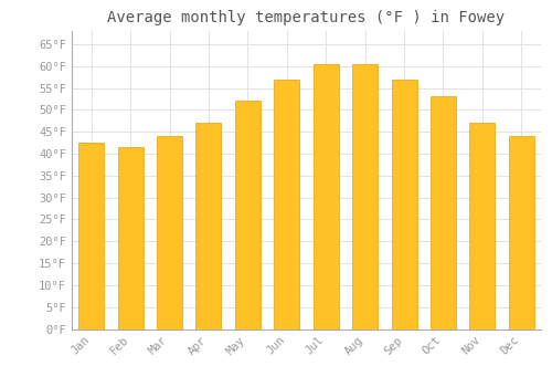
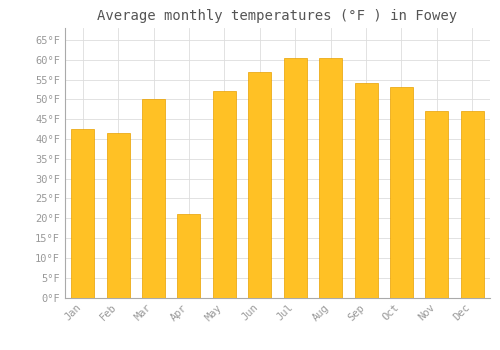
Mar: 44.0°F -> 50.0°F
Apr: 47.0°F -> 21.0°F
Sep: 57.0°F -> 54.0°F
Dec: 44.0°F -> 47.0°F
